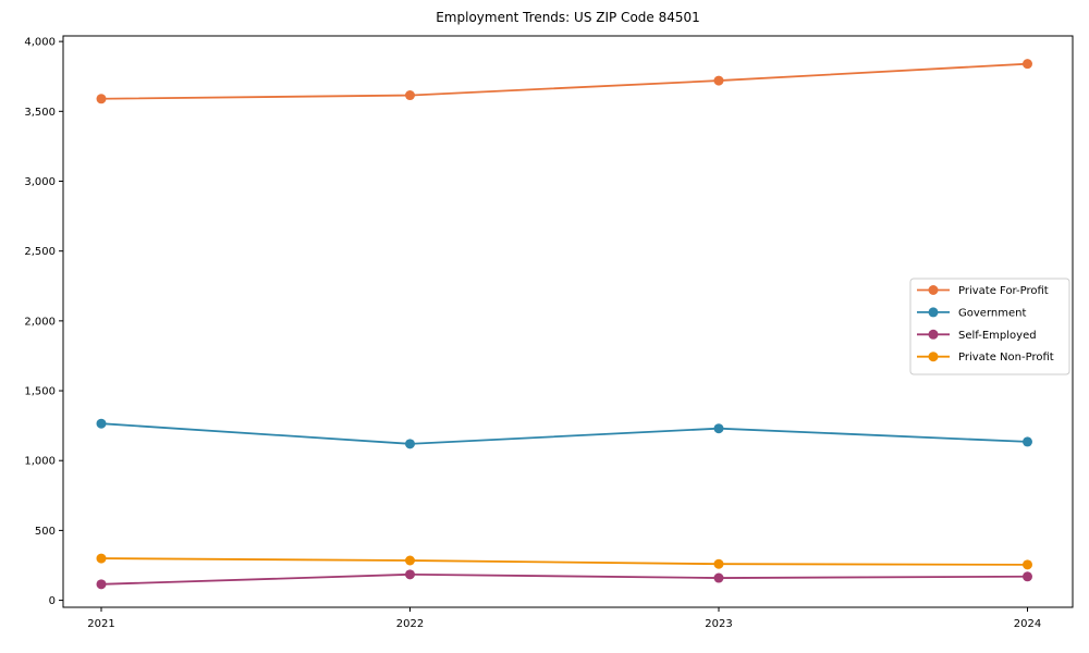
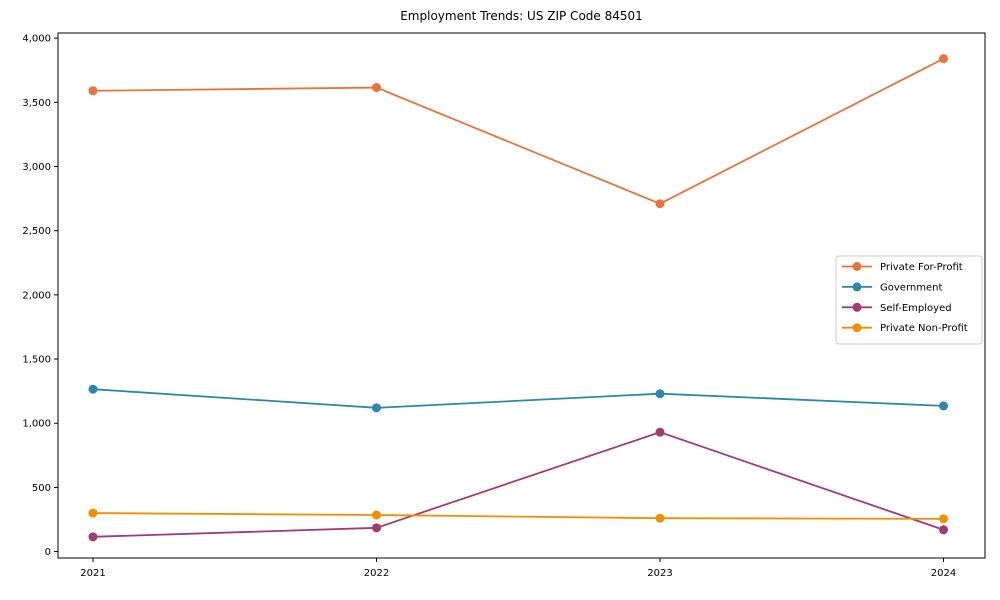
Private For-Profit/2023: 3720 -> 2710
Self-Employed/2023: 160 -> 930
